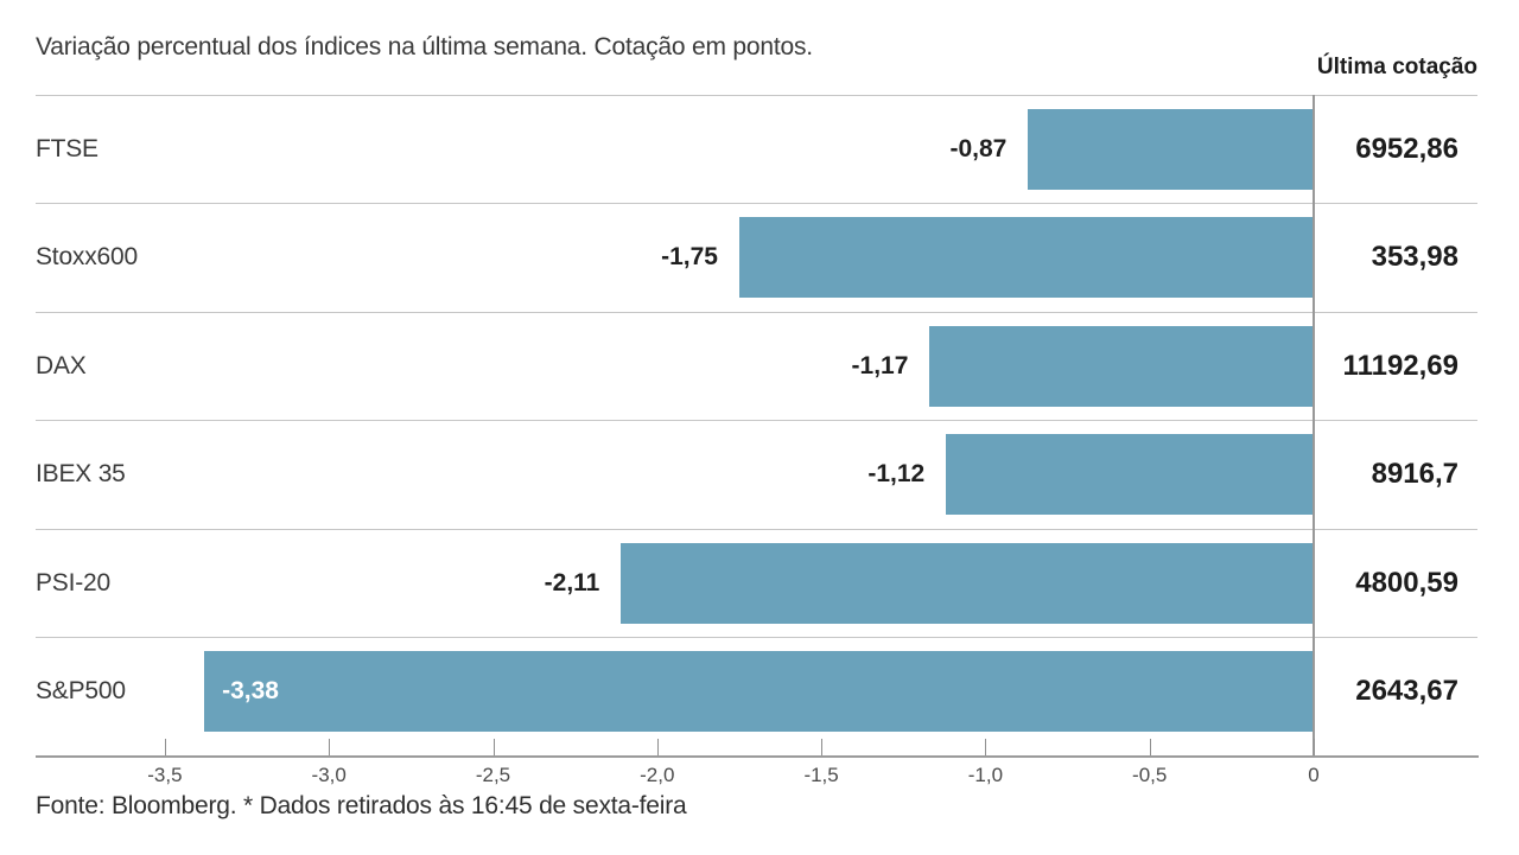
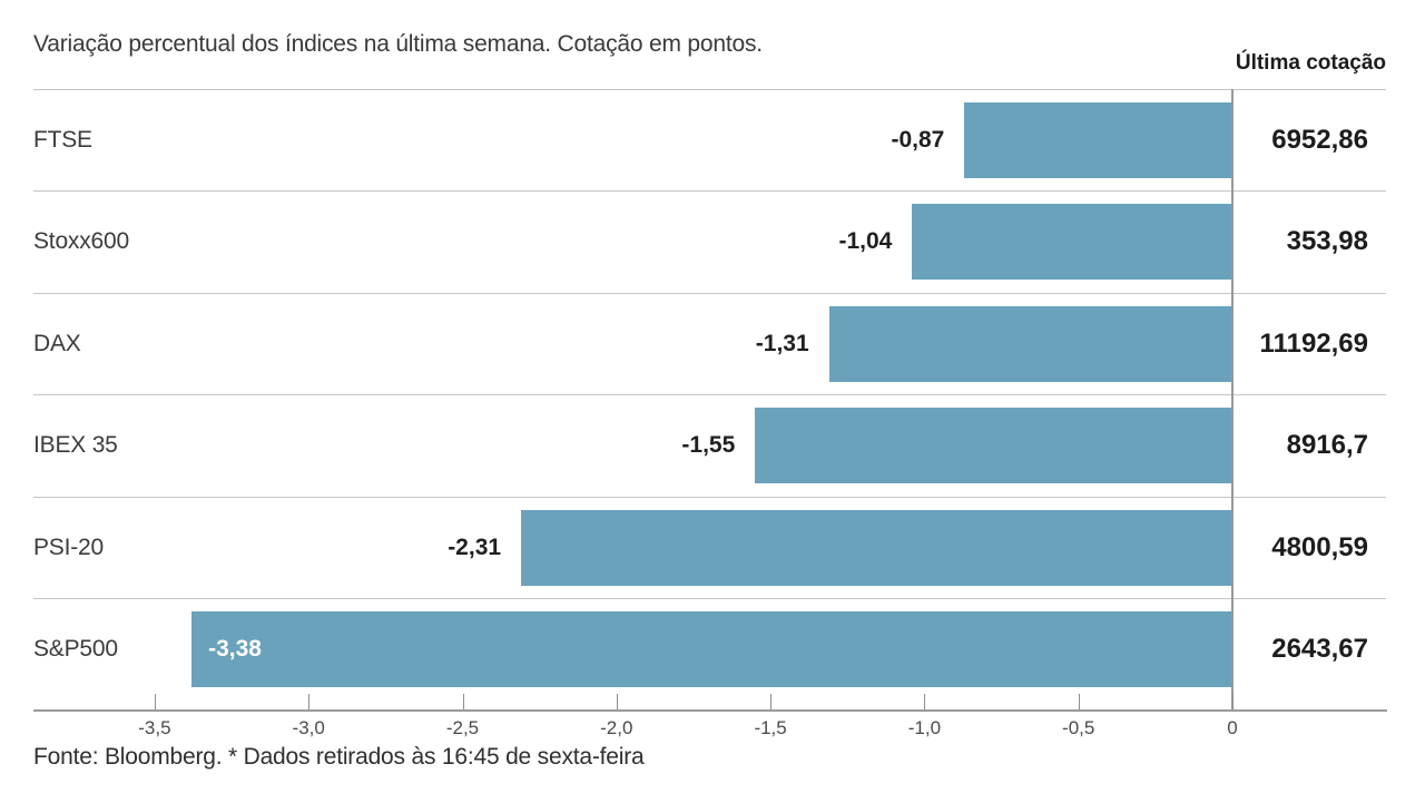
Stoxx600: -1,75 -> -1,04
DAX: -1,17 -> -1,31
IBEX 35: -1,12 -> -1,55
PSI-20: -2,11 -> -2,31
